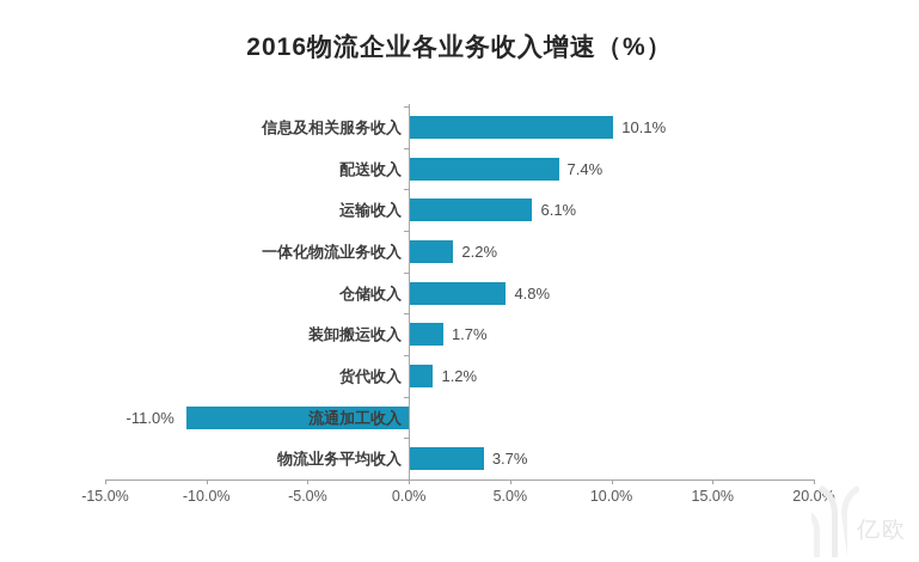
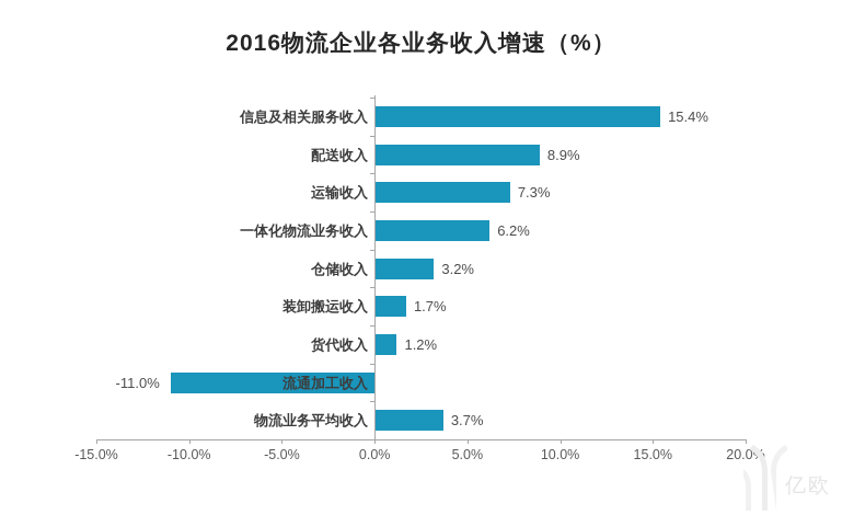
信息及相关服务收入: 10.1% -> 15.4%
配送收入: 7.4% -> 8.9%
运输收入: 6.1% -> 7.3%
一体化物流业务收入: 2.2% -> 6.2%
仓储收入: 4.8% -> 3.2%
